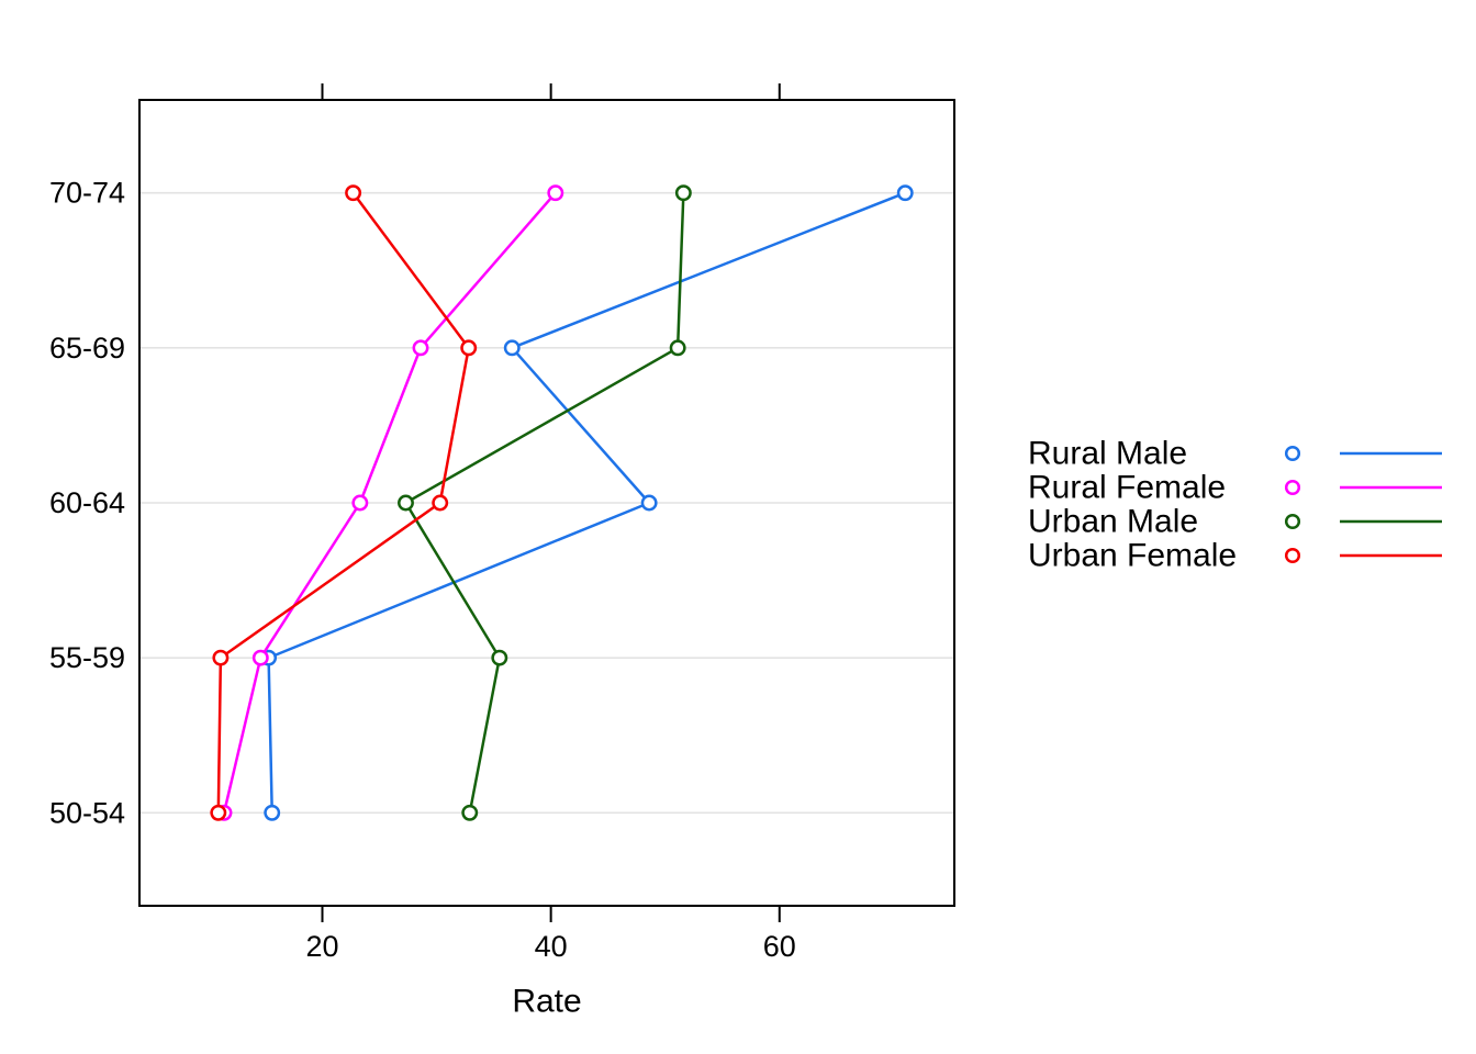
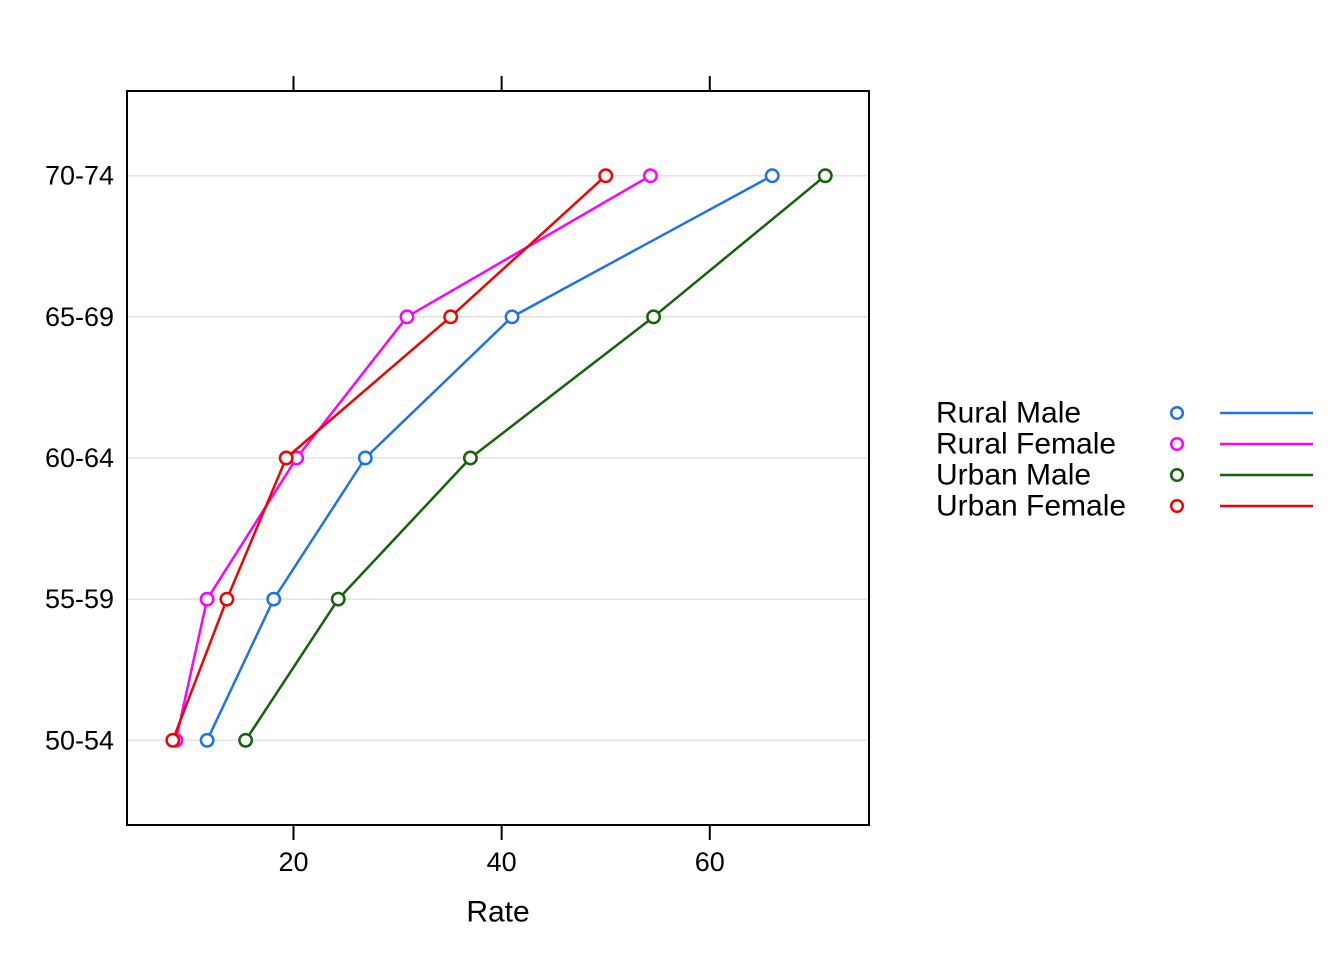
Rural Male/50-54: 15.6 -> 11.7
Rural Female/50-54: 11.4 -> 8.7
Urban Male/50-54: 32.9 -> 15.4
Urban Female/50-54: 10.9 -> 8.4
Rural Male/55-59: 15.3 -> 18.1
Rural Female/55-59: 14.6 -> 11.7
Urban Male/55-59: 35.5 -> 24.3
Urban Female/55-59: 11.1 -> 13.6
Rural Male/60-64: 48.6 -> 26.9
Rural Female/60-64: 23.3 -> 20.3
Urban Male/60-64: 27.3 -> 37.0
Urban Female/60-64: 30.3 -> 19.3
Rural Male/65-69: 36.6 -> 41.0
Rural Female/65-69: 28.6 -> 30.9
Urban Male/65-69: 51.1 -> 54.6
Urban Female/65-69: 32.8 -> 35.1
Rural Male/70-74: 71.0 -> 66.0
Rural Female/70-74: 40.4 -> 54.3
Urban Male/70-74: 51.6 -> 71.1
Urban Female/70-74: 22.7 -> 50.0
